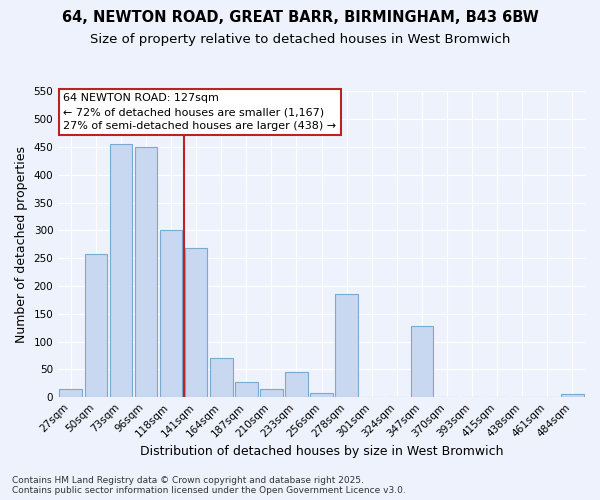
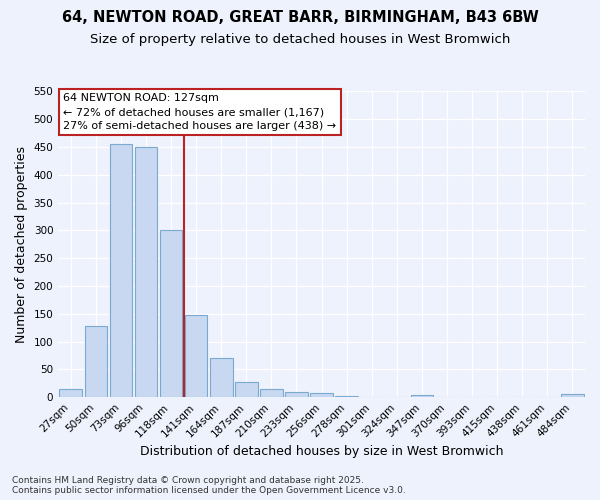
50sqm: 258 -> 128
141sqm: 268 -> 148
233sqm: 46 -> 9
278sqm: 186 -> 3
347sqm: 128 -> 4
